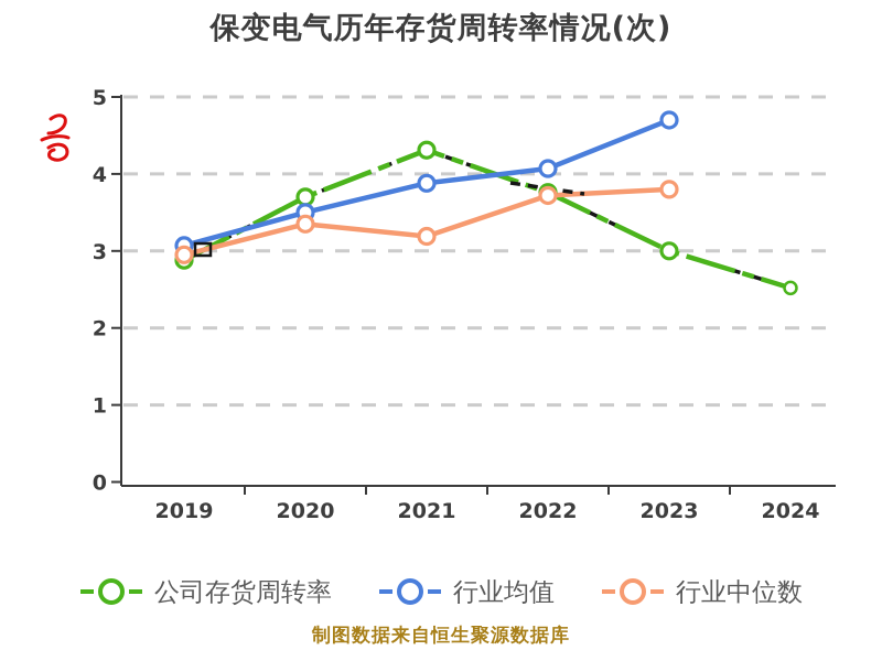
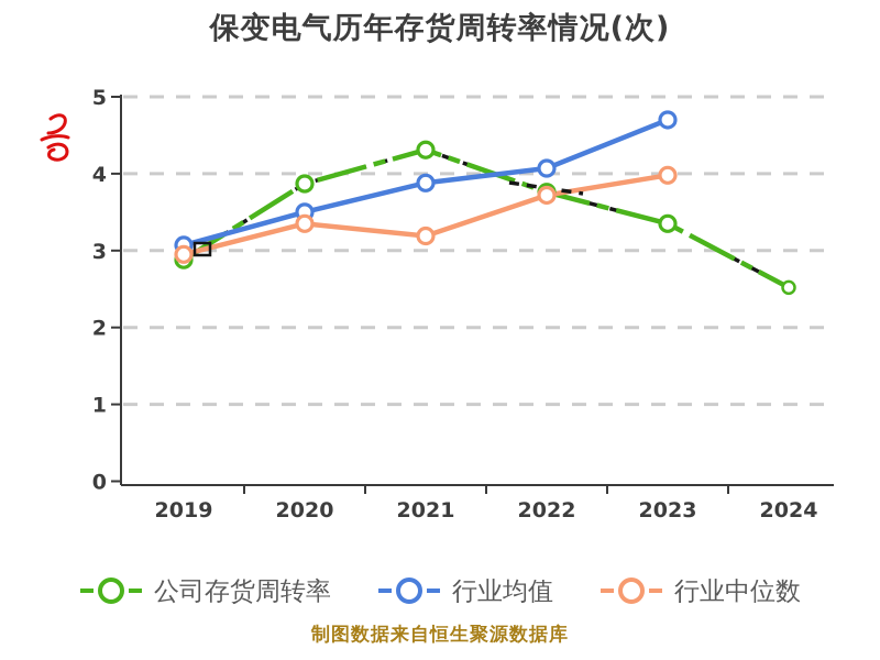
公司存货周转率/2020: 3.7 -> 3.9
公司存货周转率/2023: 3.0 -> 3.4
行业中位数/2023: 3.8 -> 4.0
